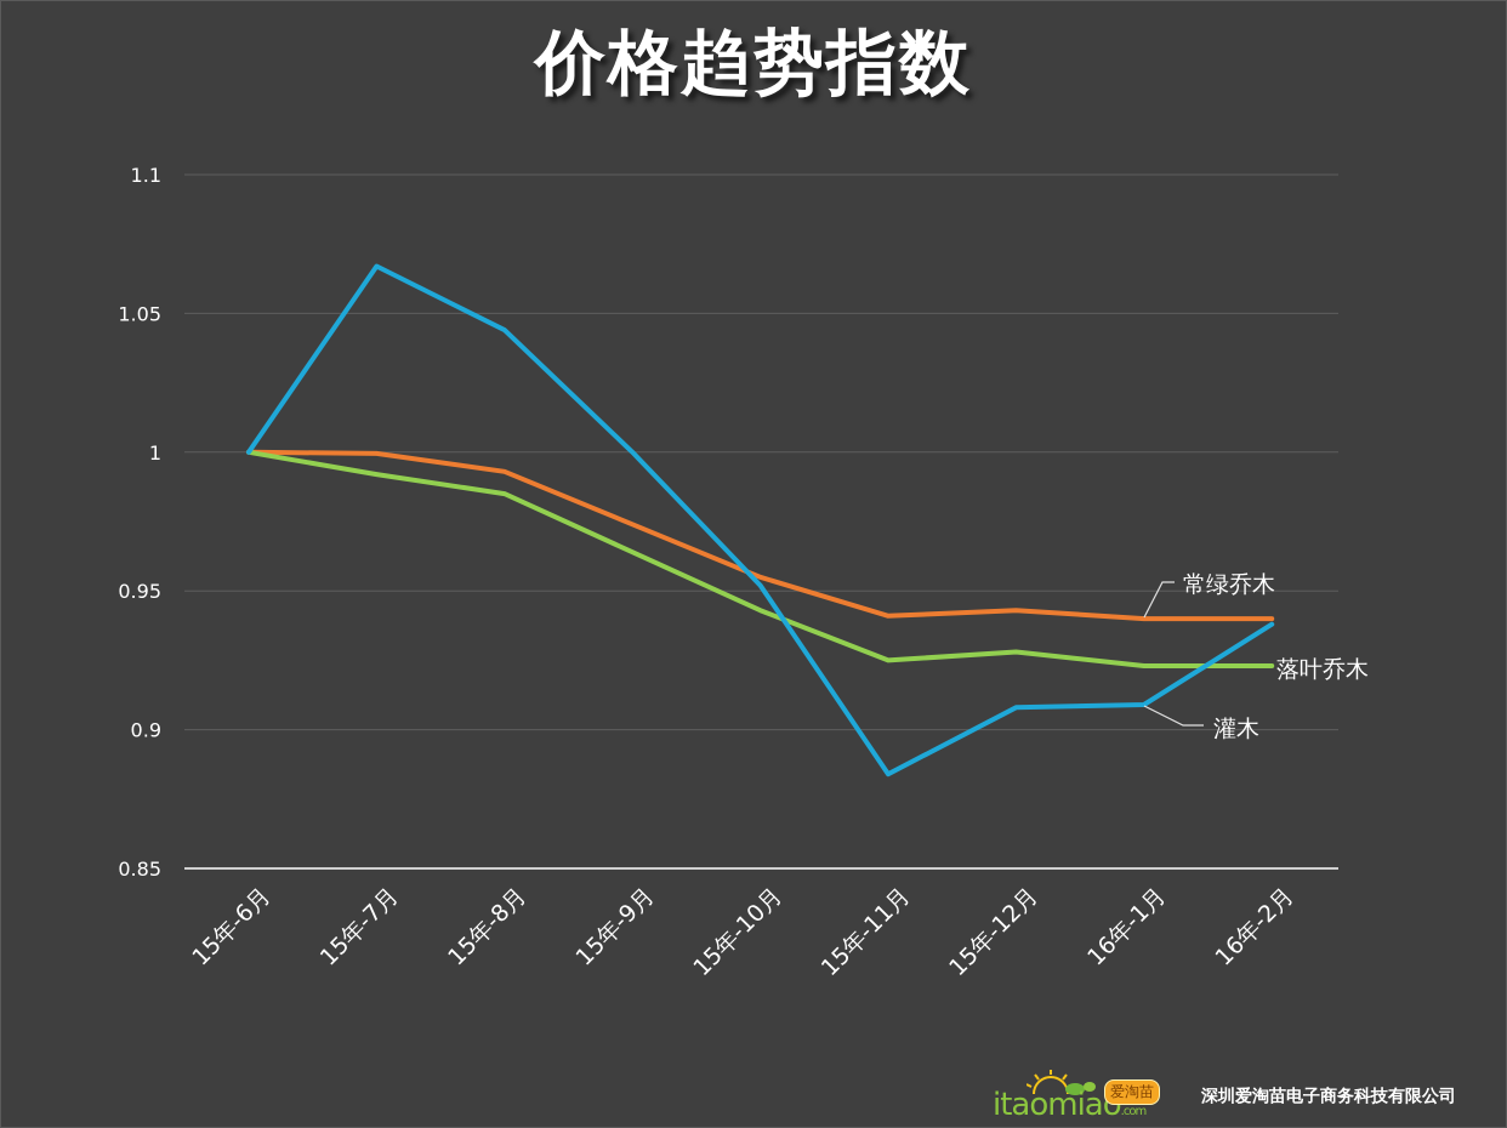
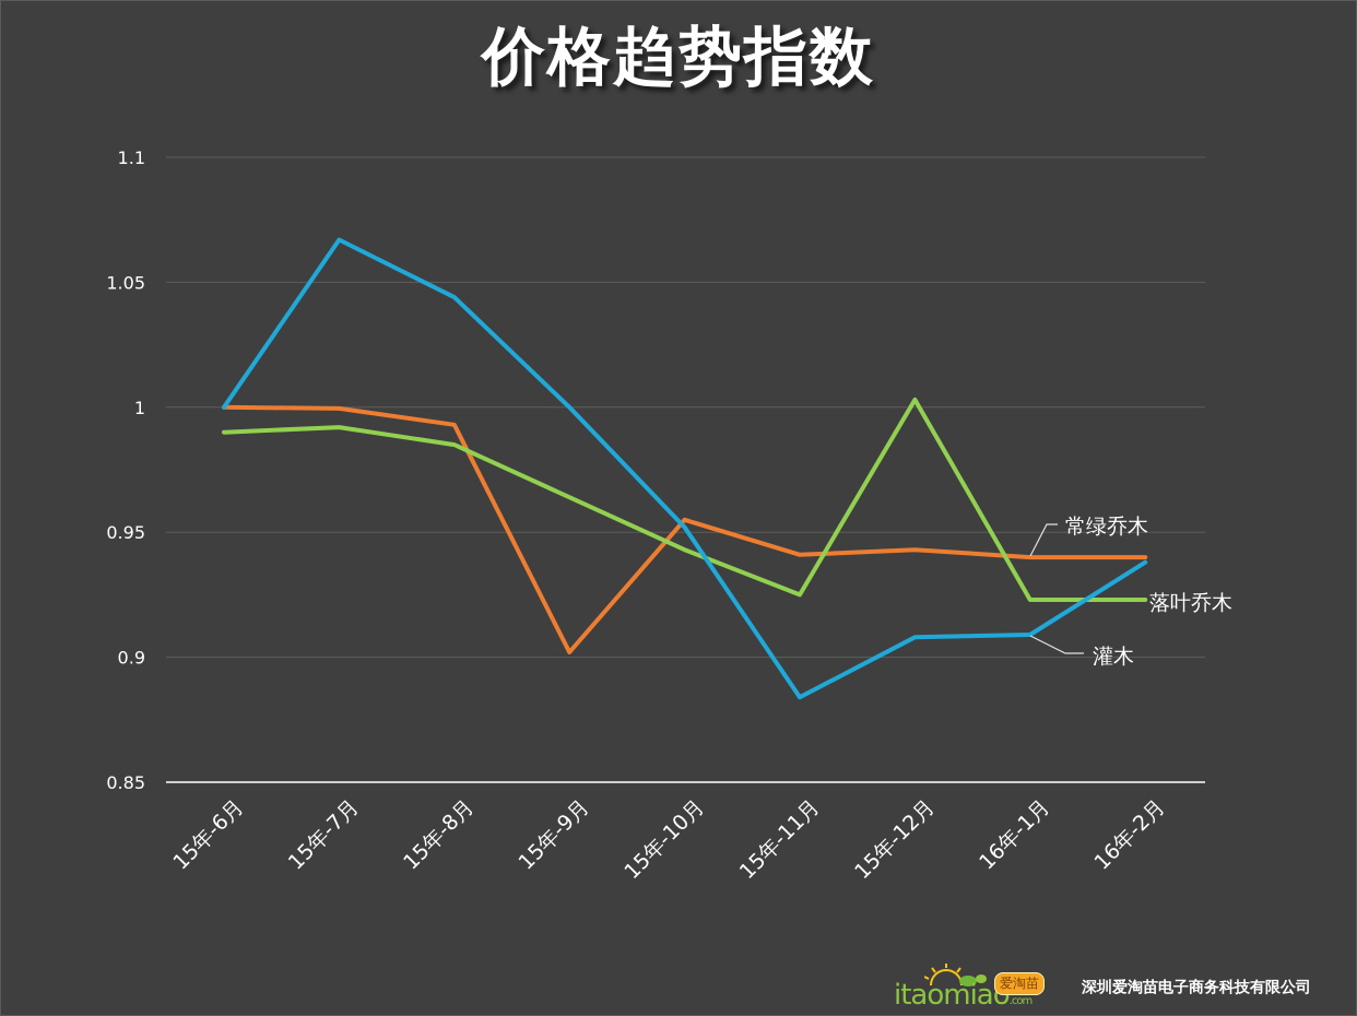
落叶乔木/15年-6月: 1.000 -> 0.990
常绿乔木/15年-9月: 0.974 -> 0.902
落叶乔木/15年-12月: 0.928 -> 1.003
